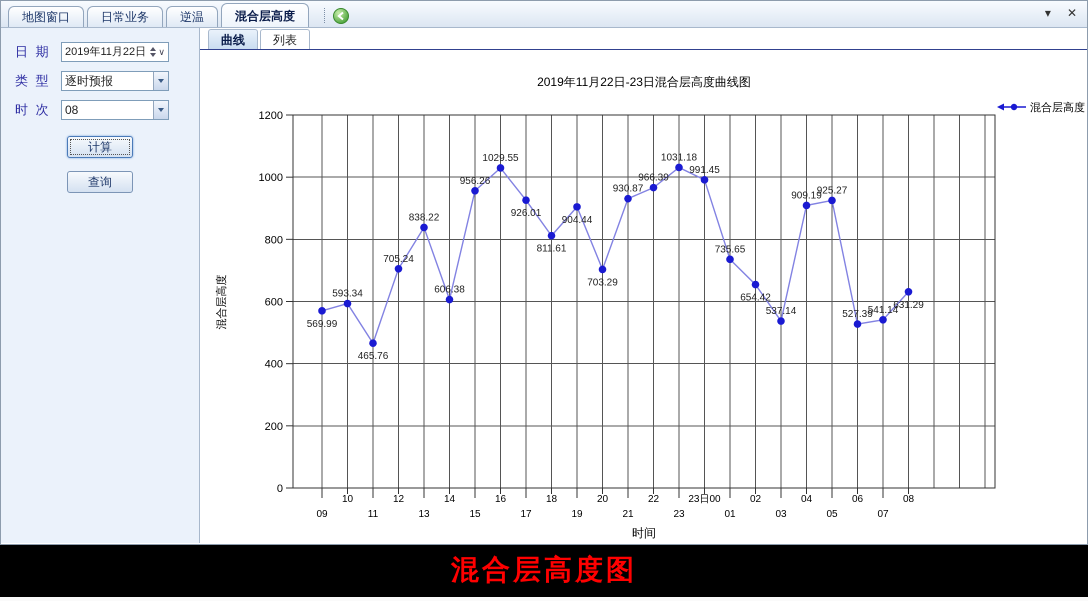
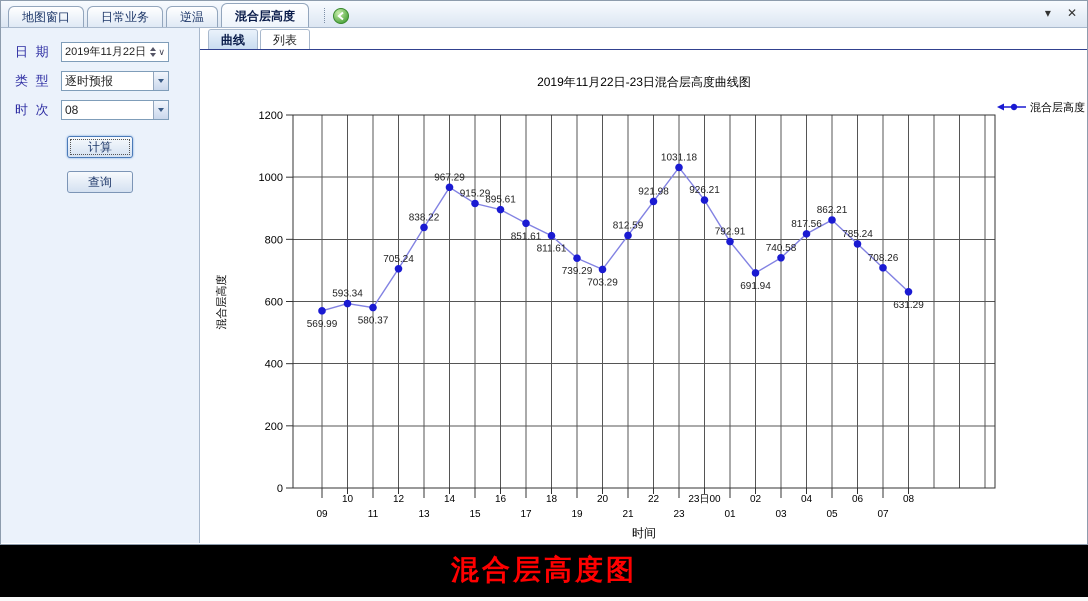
11: 465.76 -> 580.37
14: 606.38 -> 967.29
15: 956.26 -> 915.29
16: 1029.55 -> 895.61
17: 926.01 -> 851.61
19: 904.44 -> 739.29
21: 930.87 -> 812.59
22: 966.39 -> 921.98
23日00: 991.45 -> 926.21
01: 735.65 -> 792.91
02: 654.42 -> 691.94
03: 537.14 -> 740.58
04: 909.19 -> 817.56
05: 925.27 -> 862.21
06: 527.39 -> 785.24
07: 541.14 -> 708.26
